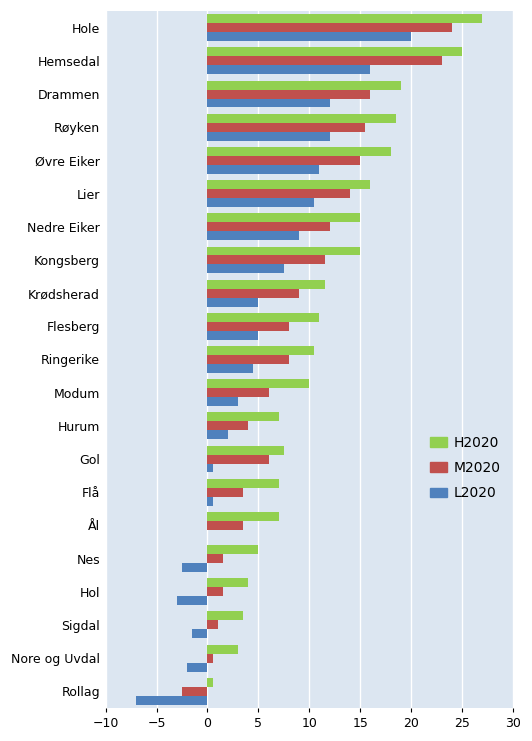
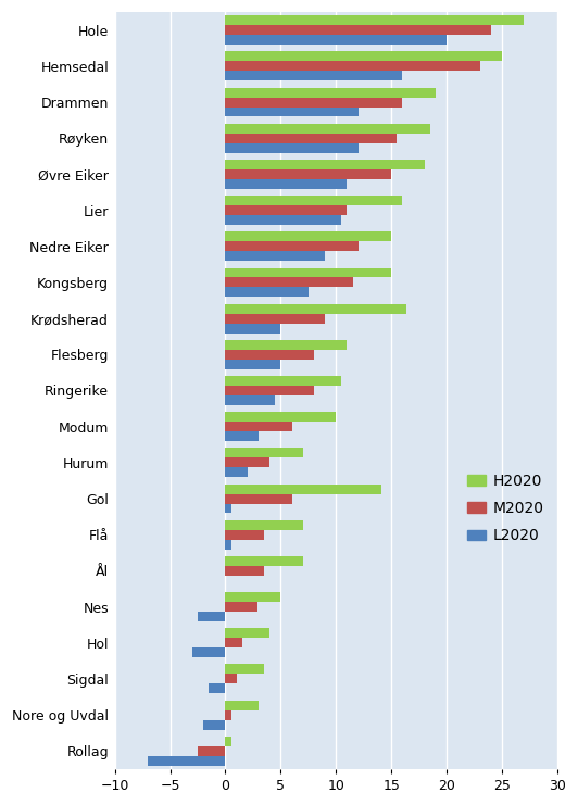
M2020/Lier: 14.0 -> 11.0
H2020/Krødsherad: 11.5 -> 16.4
H2020/Gol: 7.5 -> 14.1
M2020/Nes: 1.5 -> 2.9
